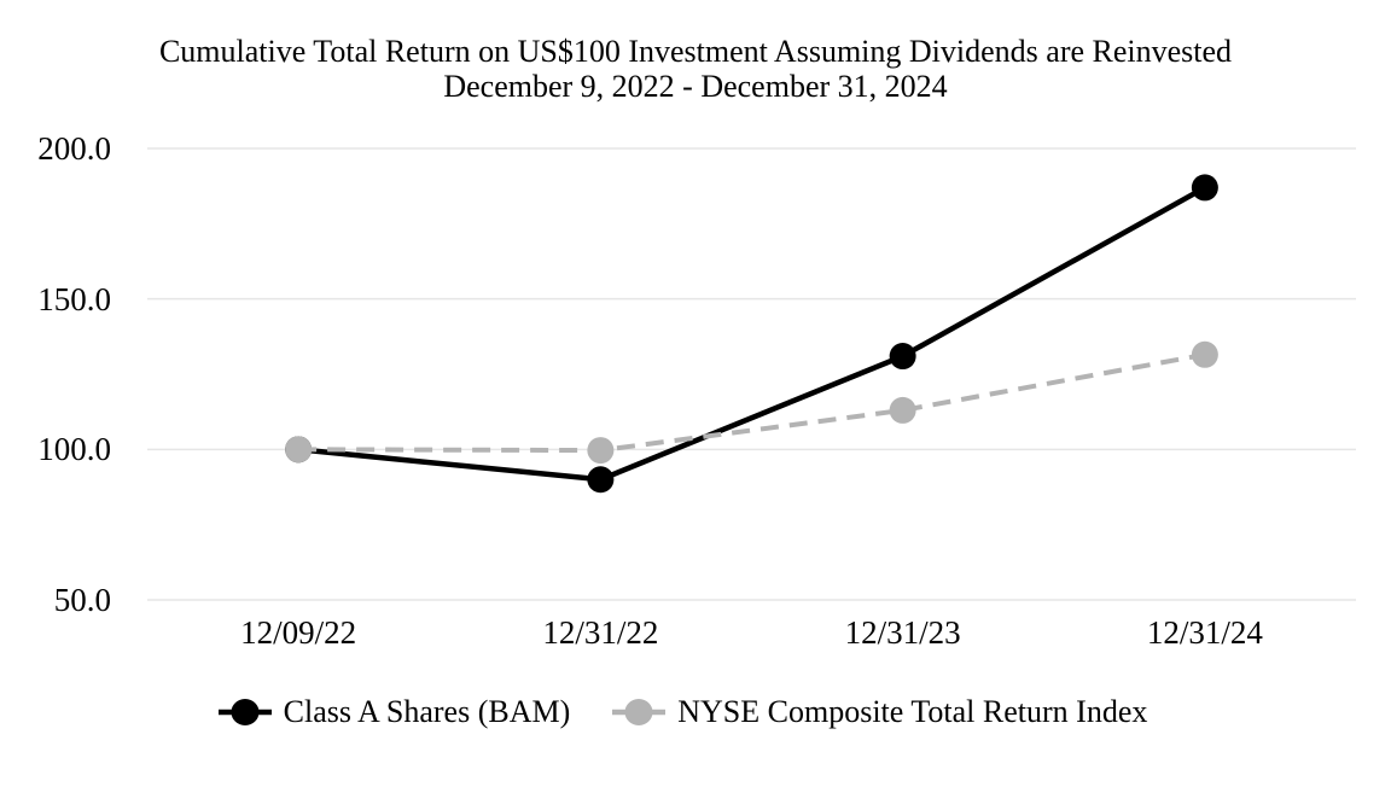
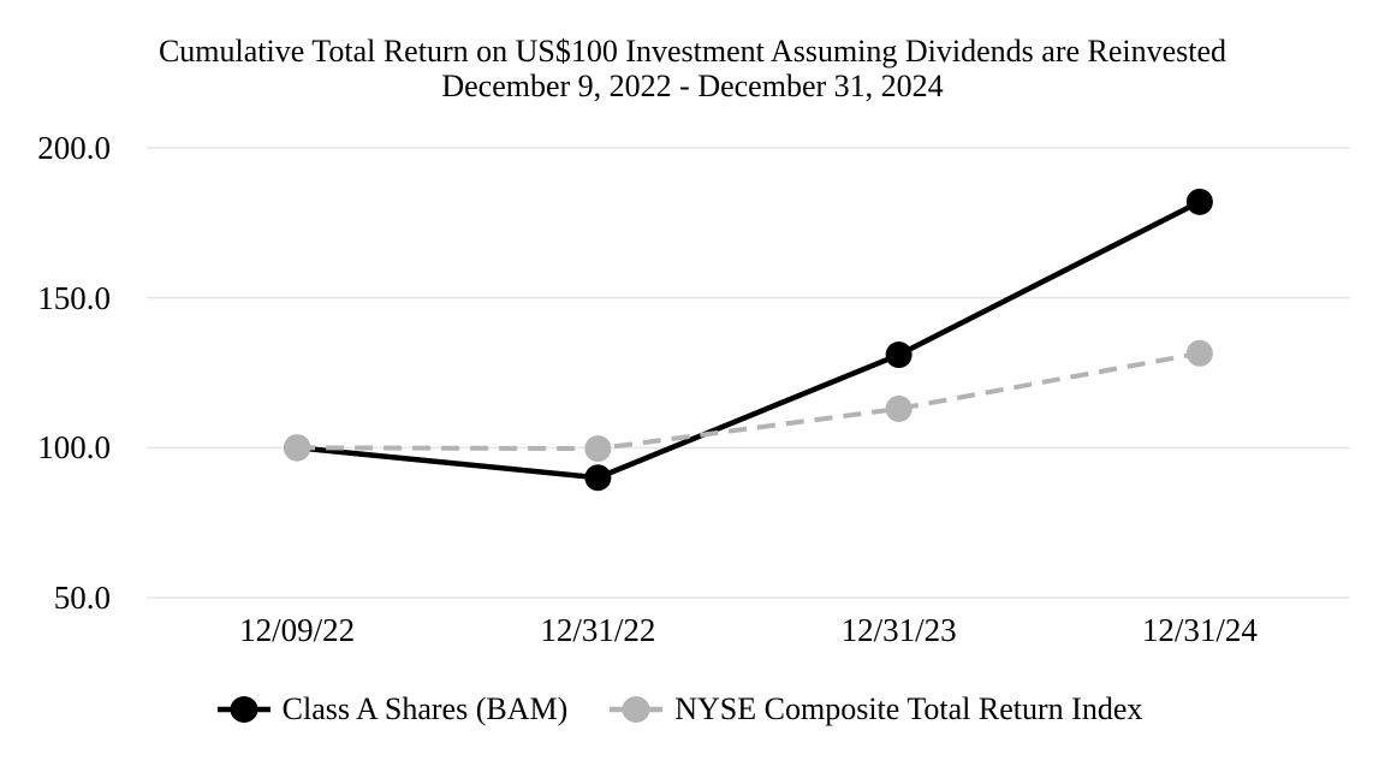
Class A Shares (BAM)/12/31/24: 187 -> 182
